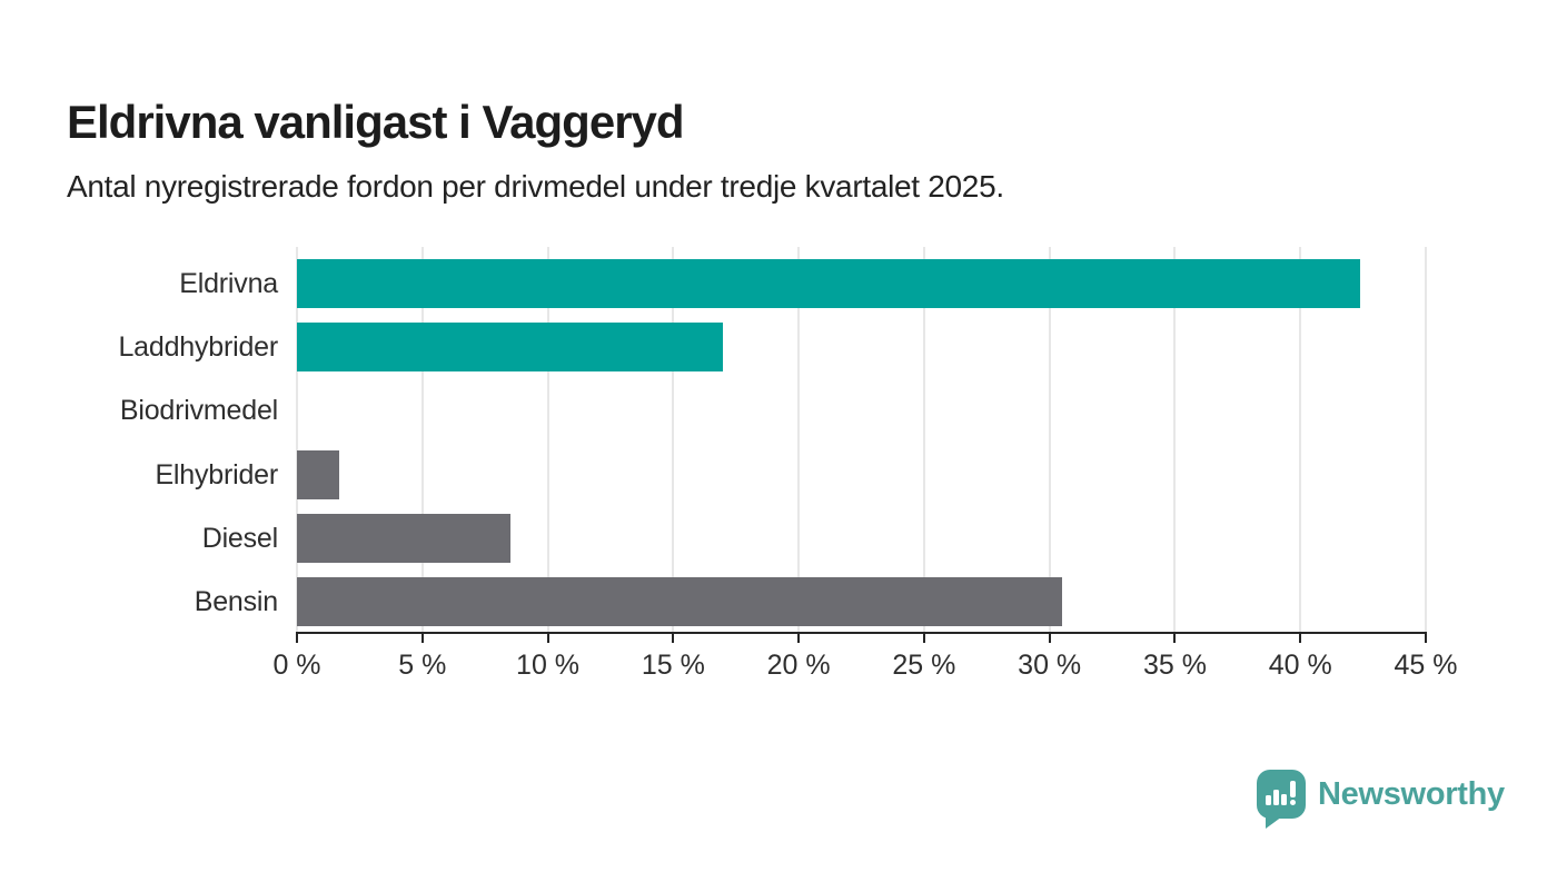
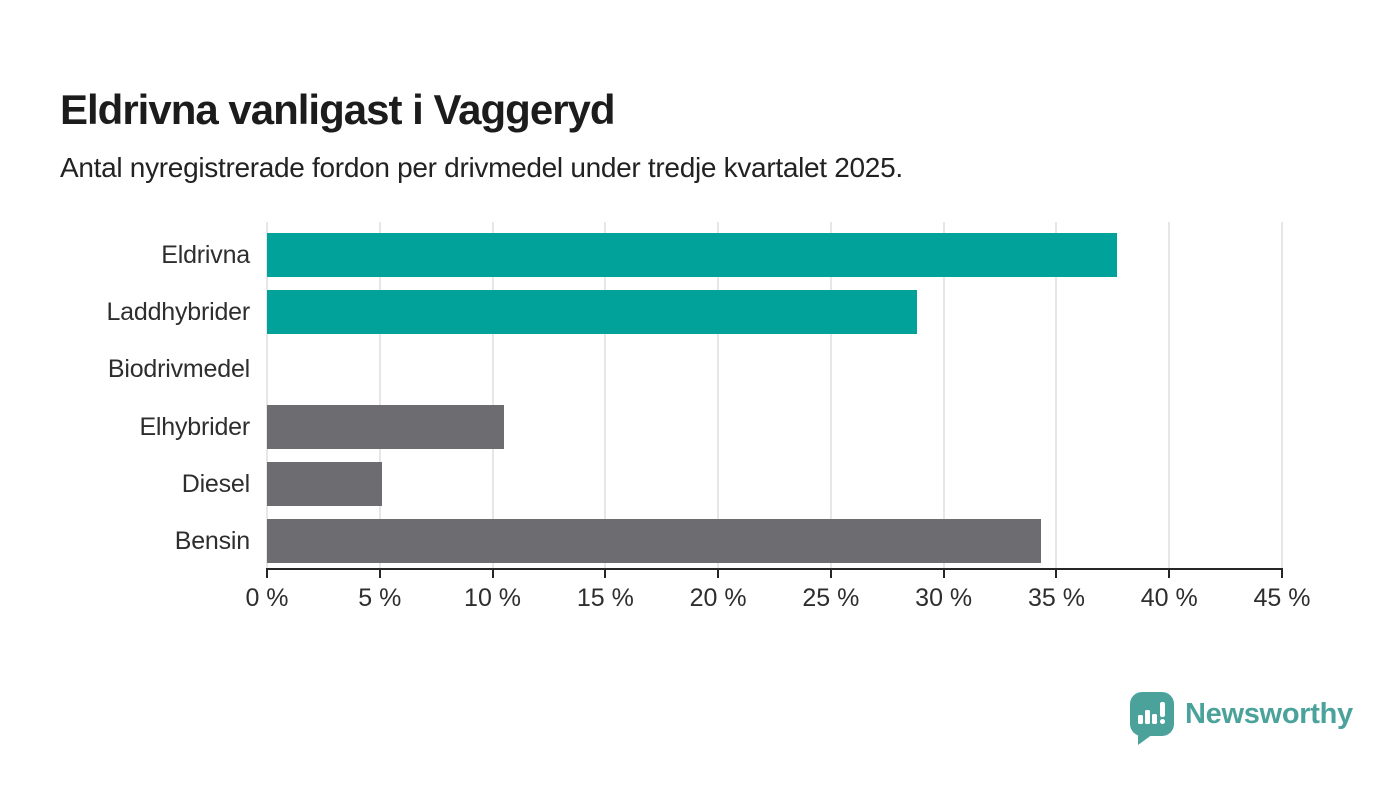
Eldrivna: 42.4% -> 37.7%
Laddhybrider: 17.0% -> 28.8%
Elhybrider: 1.7% -> 10.5%
Diesel: 8.5% -> 5.1%
Bensin: 30.5% -> 34.3%
